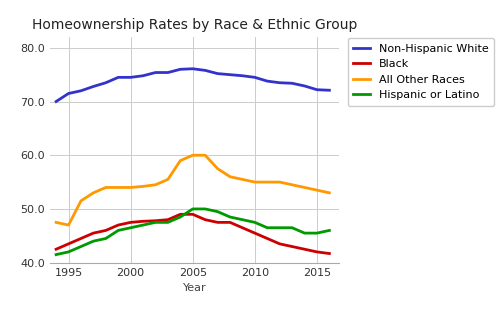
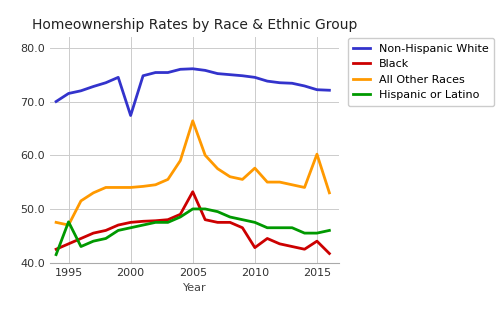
Hispanic or Latino/1995: 42.0 -> 47.6
Non-Hispanic White/2000: 74.5 -> 67.4
Black/2005: 49.0 -> 53.2
All Other Races/2005: 60.0 -> 66.4
Black/2010: 45.5 -> 42.8
All Other Races/2010: 55.0 -> 57.6
Black/2015: 42.0 -> 44.0
All Other Races/2015: 53.5 -> 60.2
